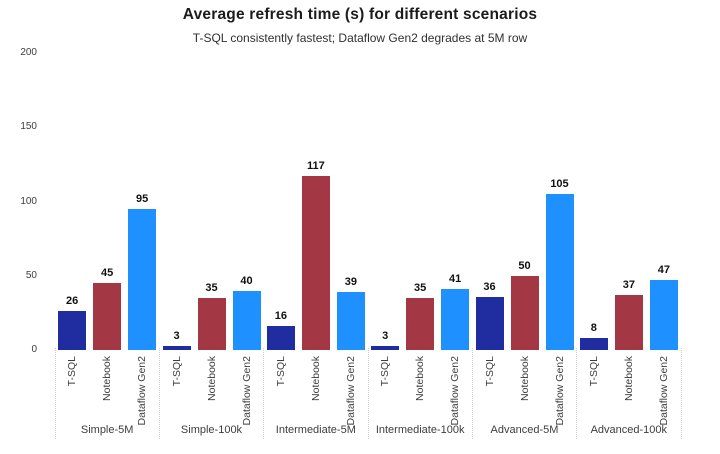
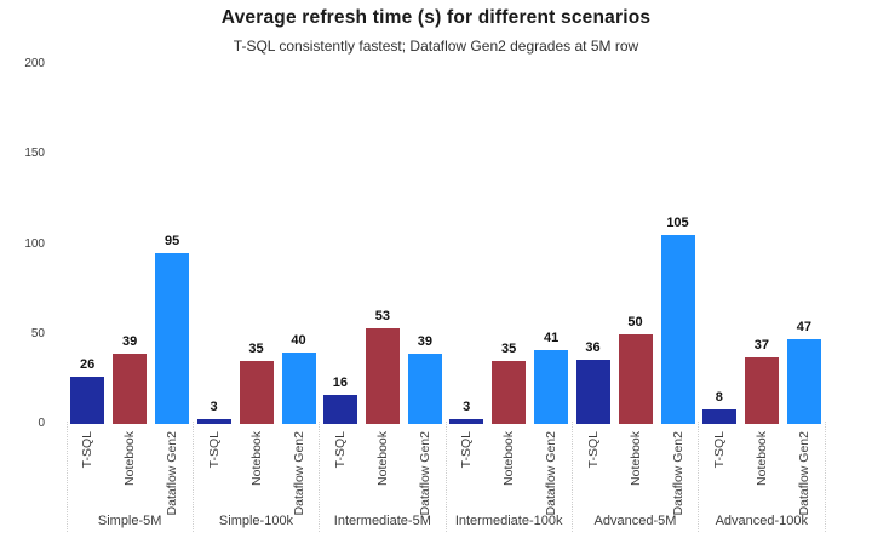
Notebook/Simple-5M: 45 -> 39
Notebook/Intermediate-5M: 117 -> 53
